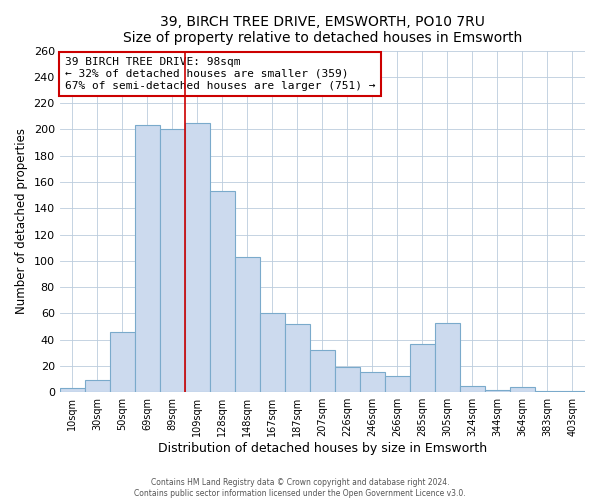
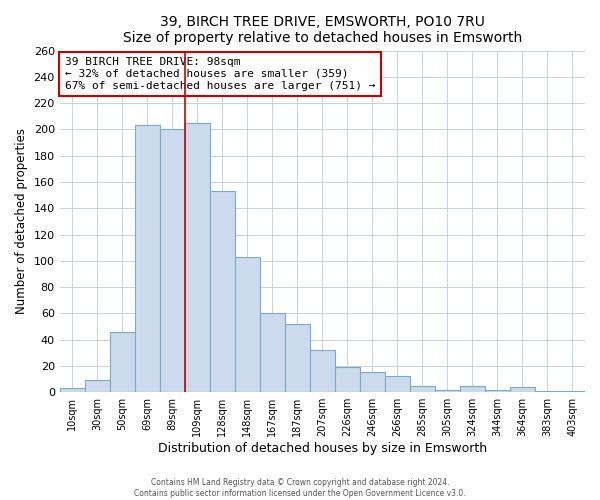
285sqm: 37 -> 5
305sqm: 53 -> 2
